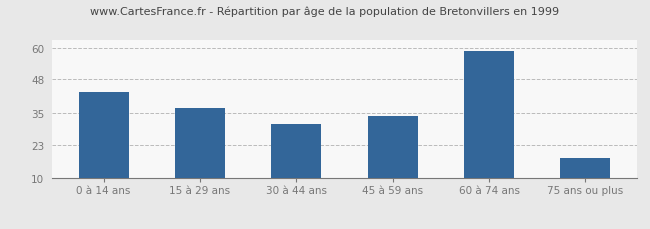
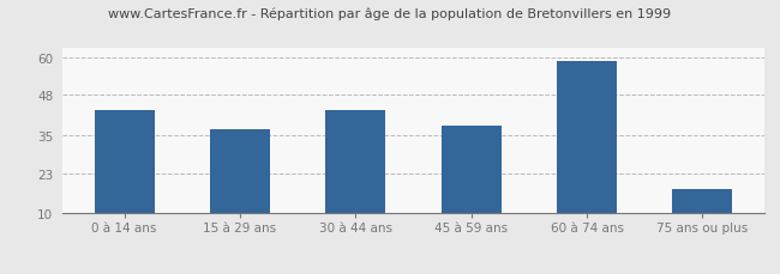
30 à 44 ans: 31 -> 43
45 à 59 ans: 34 -> 38
